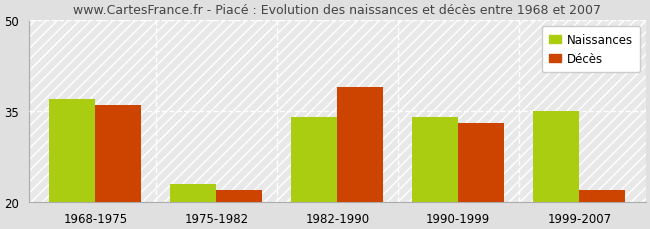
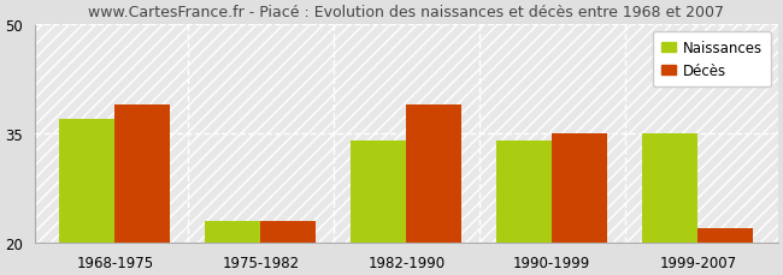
Décès/1968-1975: 36 -> 39
Décès/1975-1982: 22 -> 23
Décès/1990-1999: 33 -> 35
